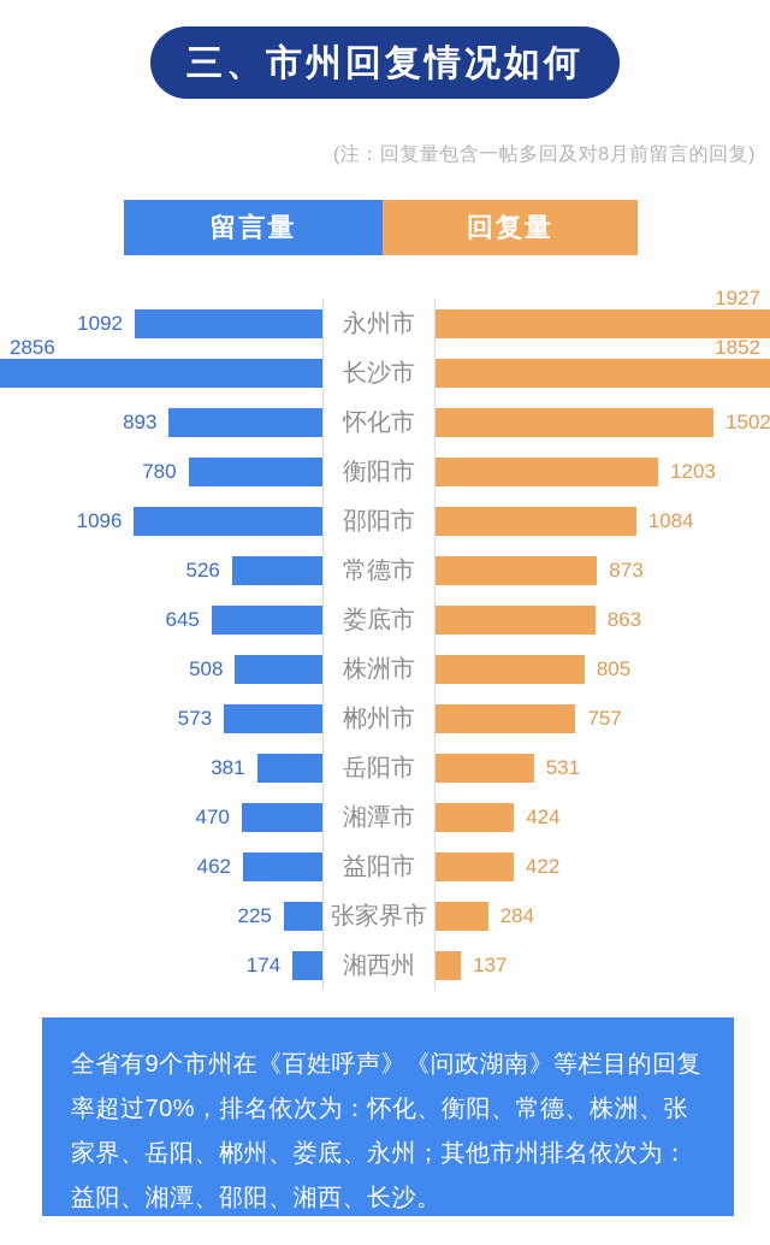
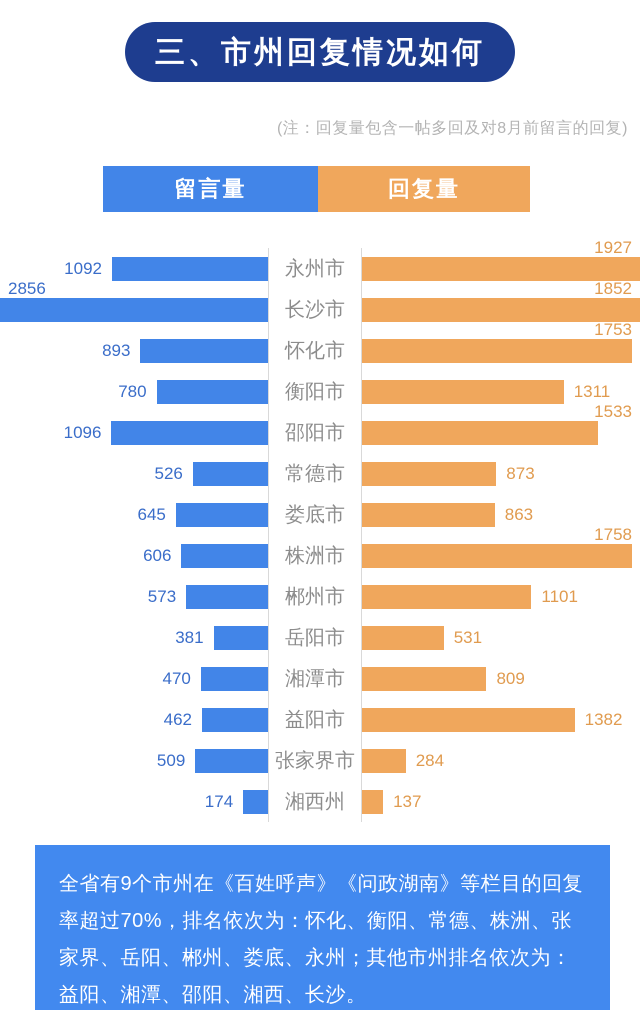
回复量/怀化市: 1502 -> 1753
回复量/衡阳市: 1203 -> 1311
回复量/邵阳市: 1084 -> 1533
留言量/株洲市: 508 -> 606
回复量/株洲市: 805 -> 1758
回复量/郴州市: 757 -> 1101
回复量/湘潭市: 424 -> 809
回复量/益阳市: 422 -> 1382
留言量/张家界市: 225 -> 509
